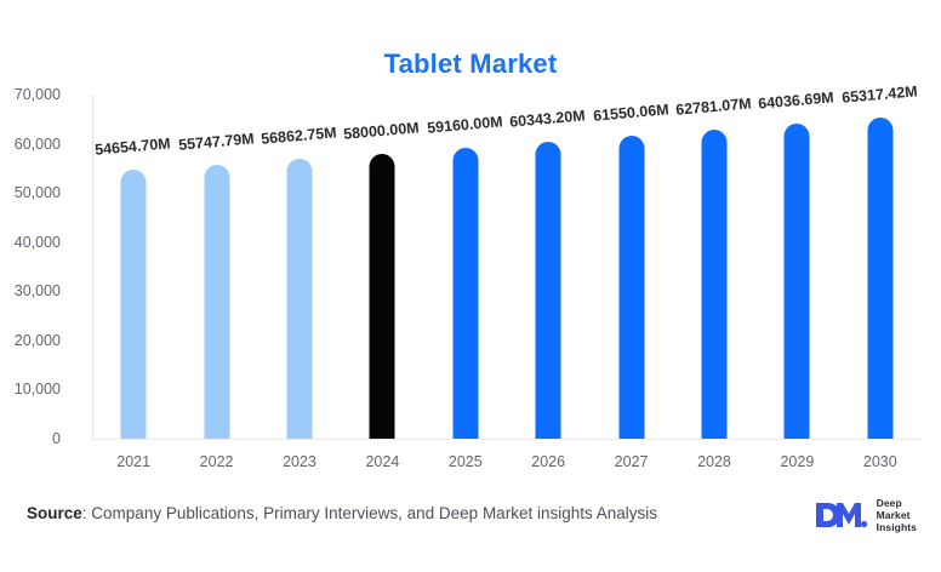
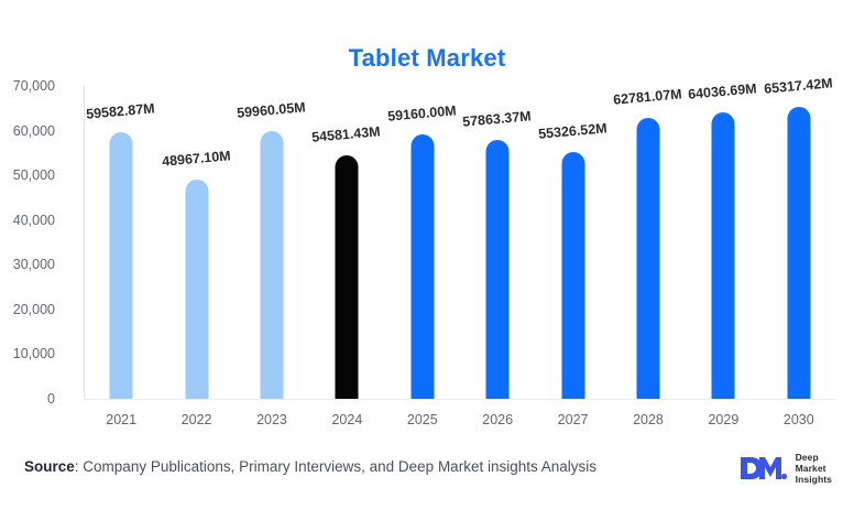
2021: 54654.70M -> 59582.87M
2022: 55747.79M -> 48967.10M
2023: 56862.75M -> 59960.05M
2024: 58000.00M -> 54581.43M
2026: 60343.20M -> 57863.37M
2027: 61550.06M -> 55326.52M
